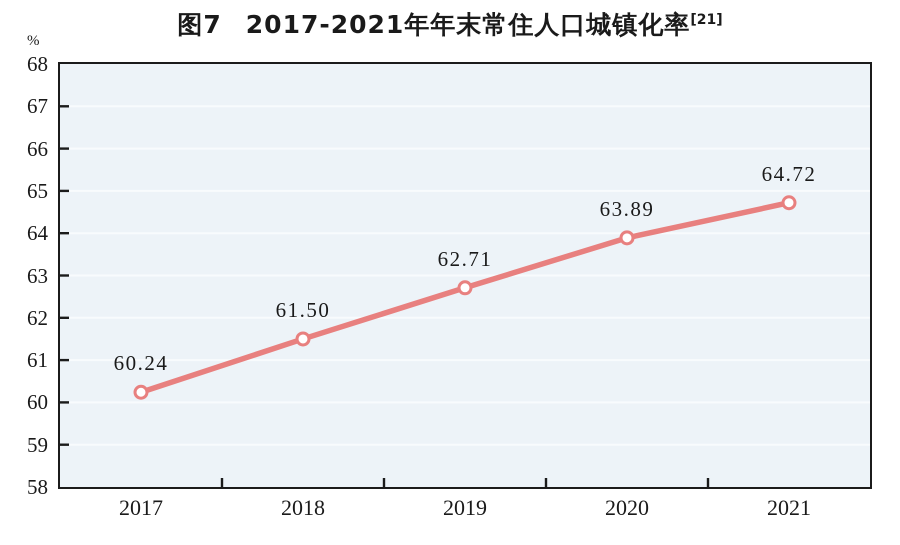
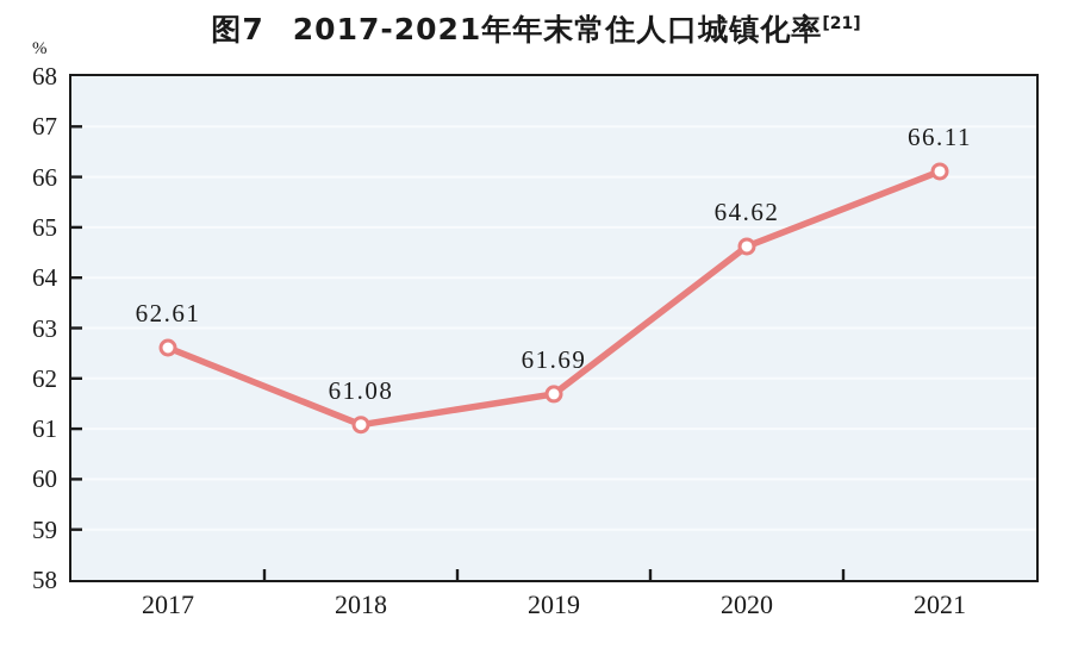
2017: 60.24 -> 62.61
2018: 61.50 -> 61.08
2019: 62.71 -> 61.69
2020: 63.89 -> 64.62
2021: 64.72 -> 66.11
